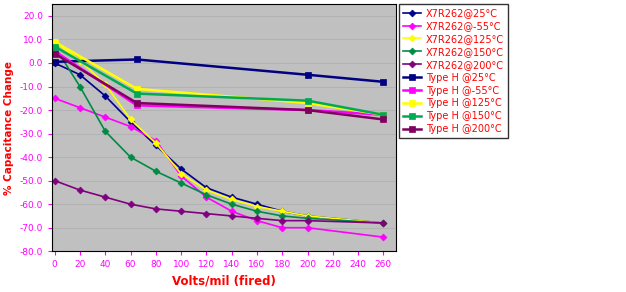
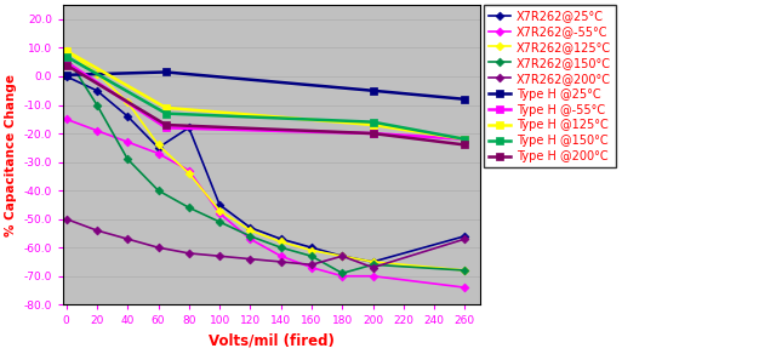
X7R262@25°C/80: -35 -> -18
X7R262@150°C/180: -65 -> -69
X7R262@200°C/180: -67 -> -63
X7R262@25°C/260: -68 -> -56
X7R262@200°C/260: -68 -> -57
